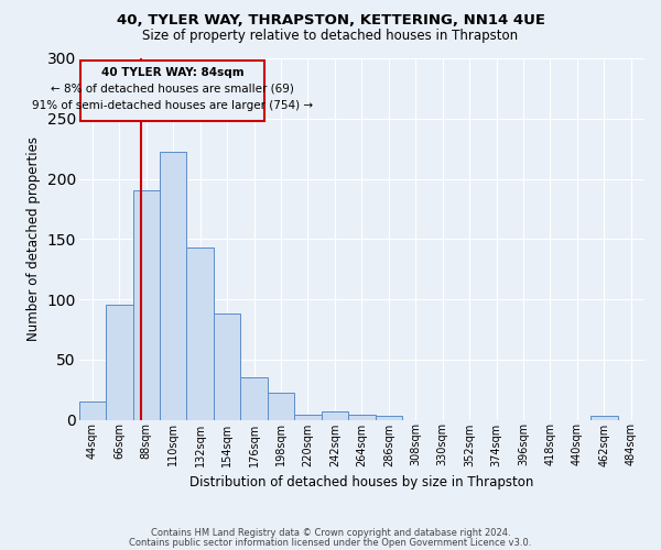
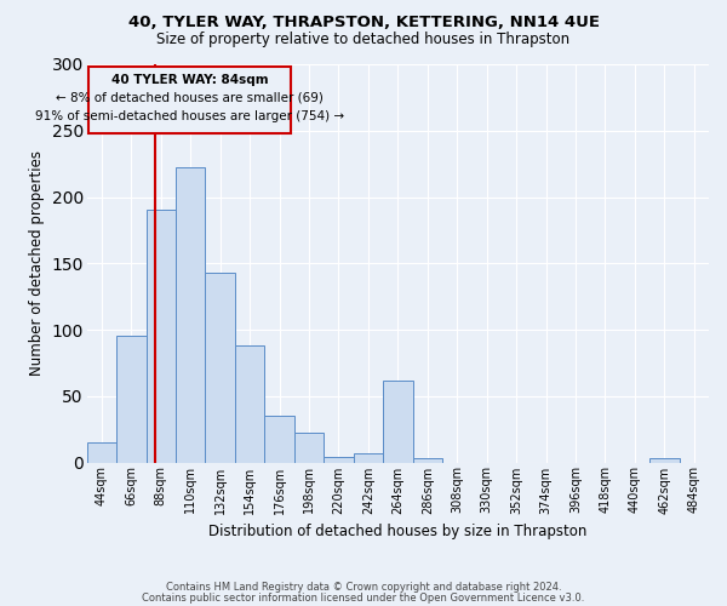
264sqm: 4 -> 62
